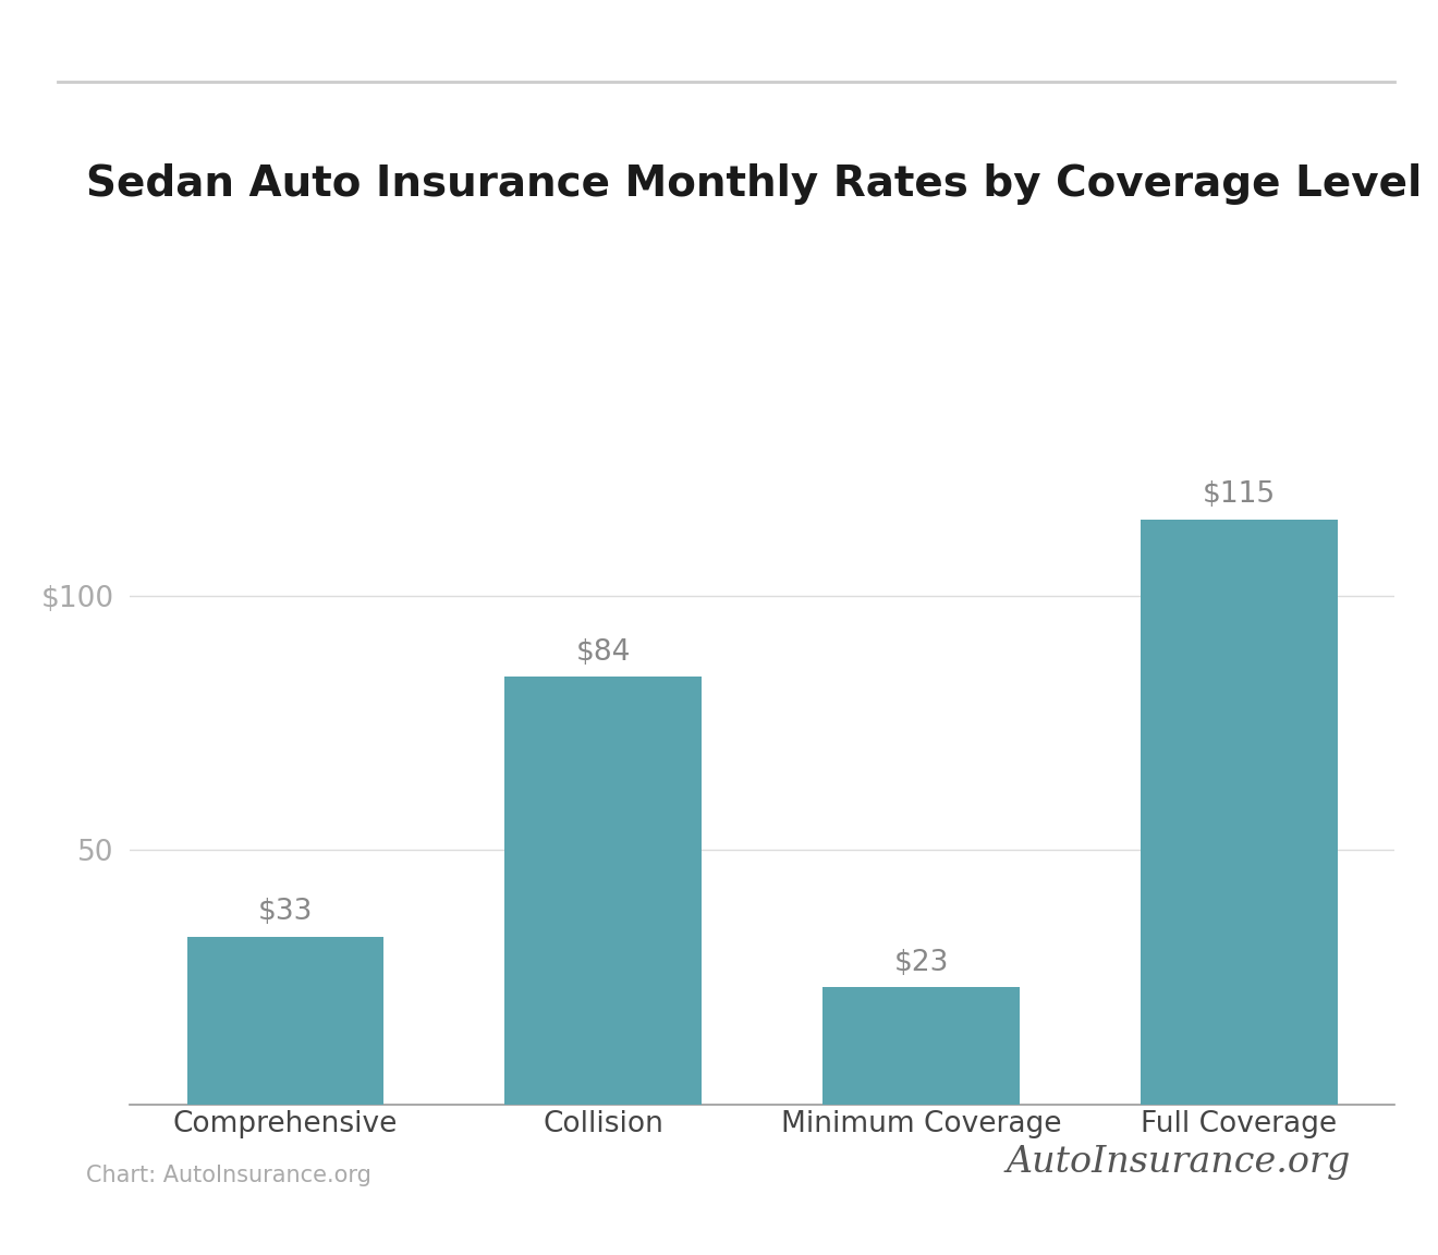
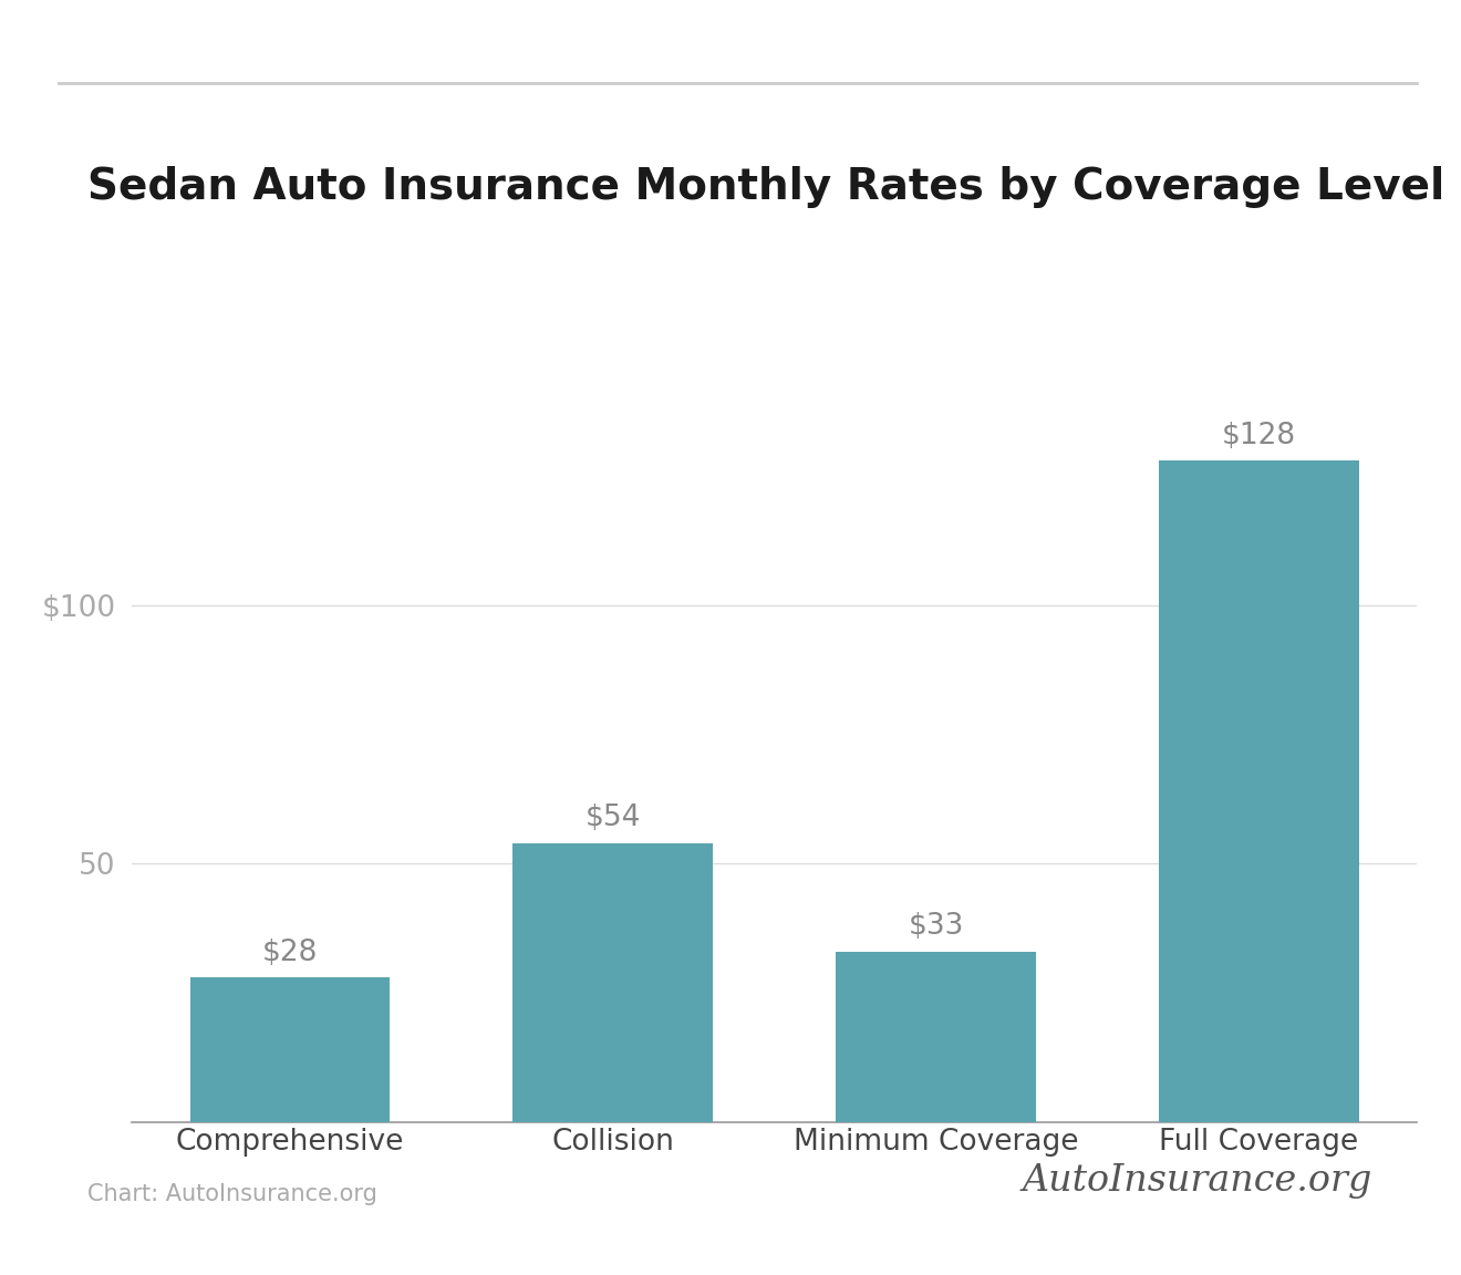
Comprehensive: $33 -> $28
Collision: $84 -> $54
Minimum Coverage: $23 -> $33
Full Coverage: $115 -> $128
